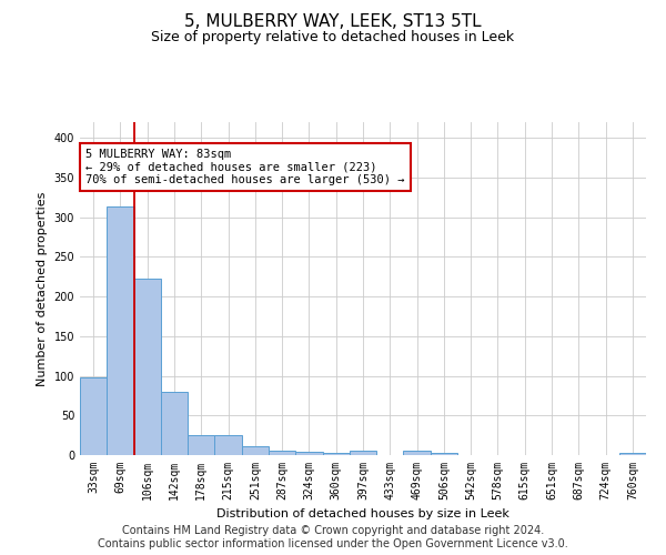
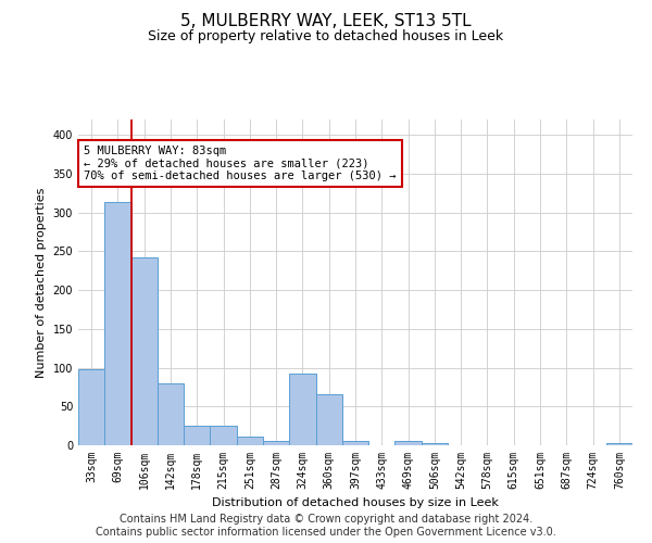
106sqm: 222 -> 242
324sqm: 4 -> 92
360sqm: 3 -> 66
